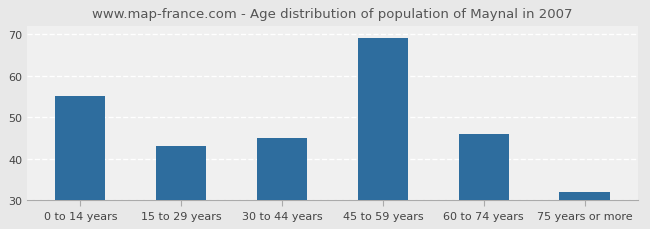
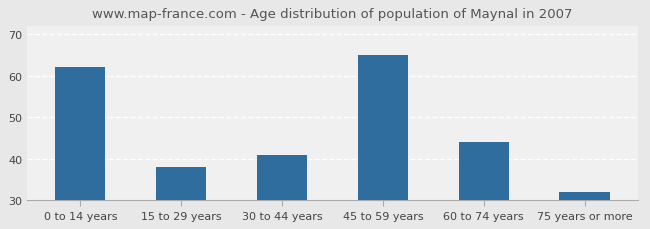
0 to 14 years: 55 -> 62
15 to 29 years: 43 -> 38
30 to 44 years: 45 -> 41
45 to 59 years: 69 -> 65
60 to 74 years: 46 -> 44
